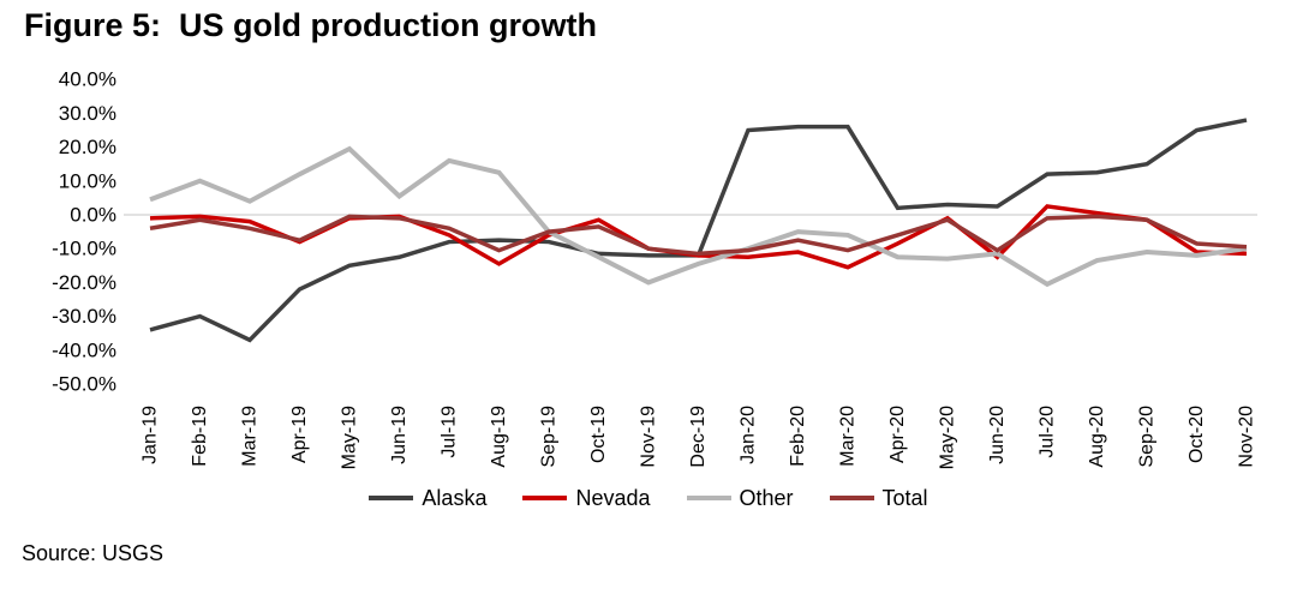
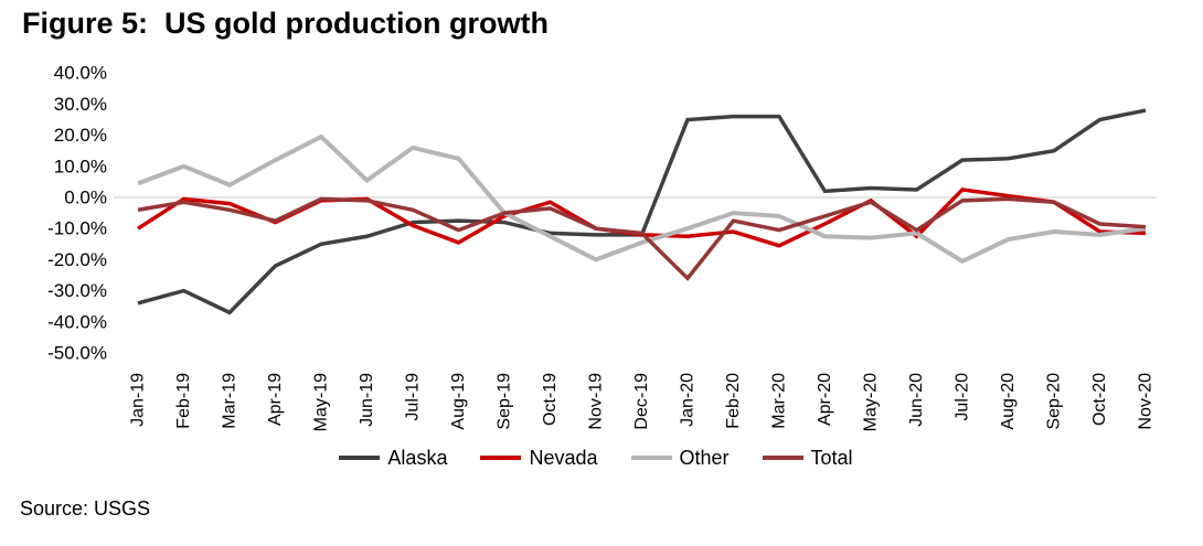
Nevada/Jan-19: -1% -> -10%
Nevada/Jul-19: -6% -> -9%
Total/Jan-20: -10% -> -26%
